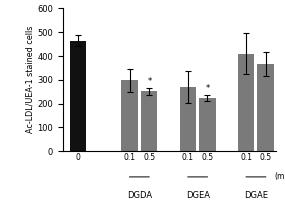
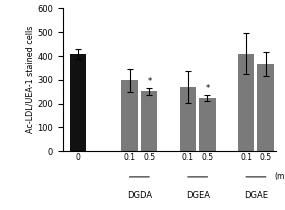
0: 465 -> 408
